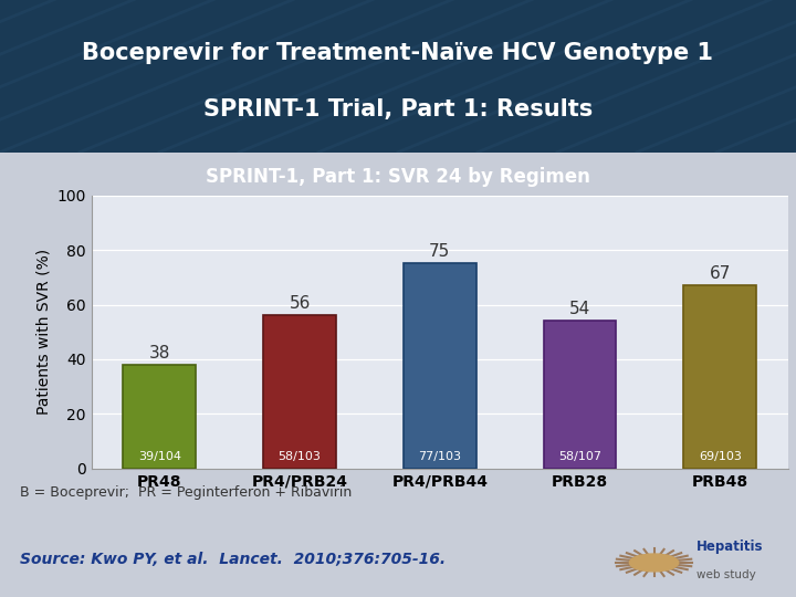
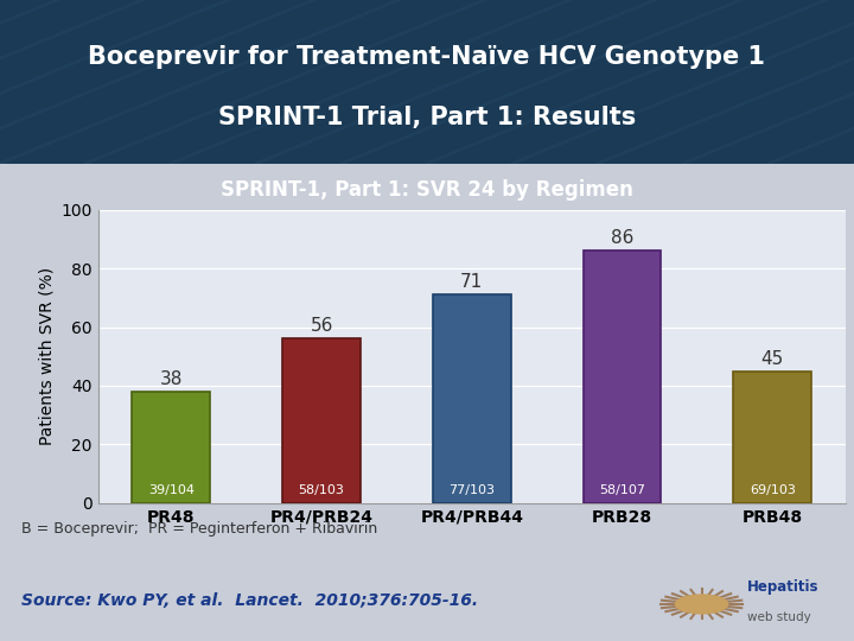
PR4/PRB44: 75 -> 71
PRB28: 54 -> 86
PRB48: 67 -> 45
